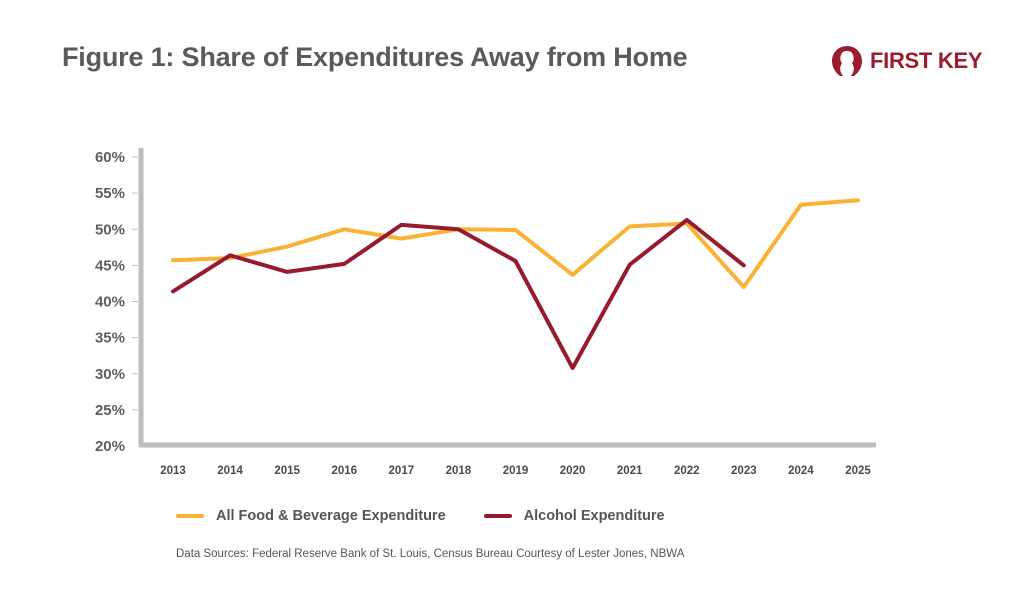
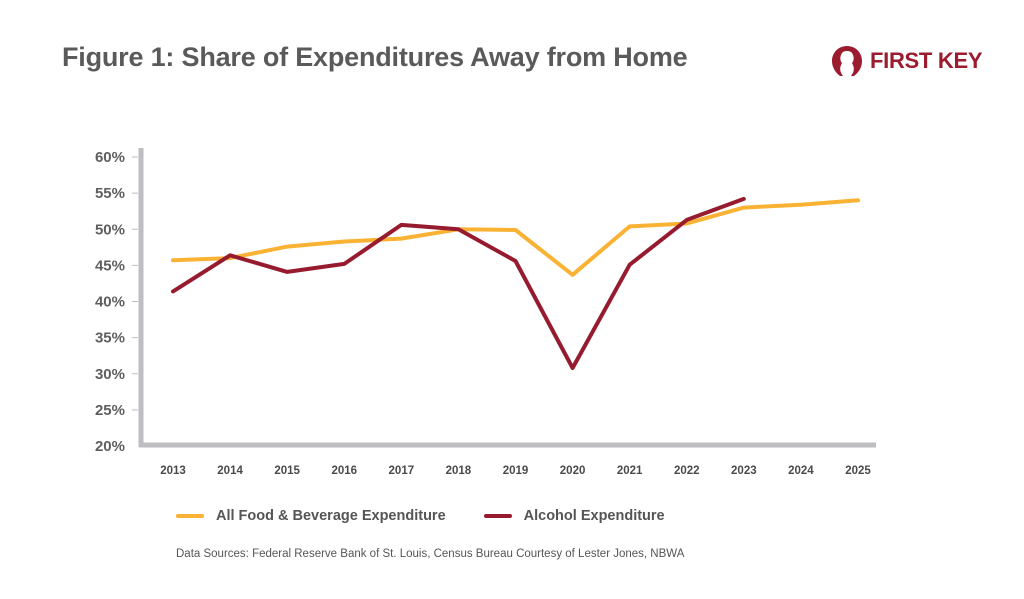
All Food & Beverage Expenditure/2016: 50% -> 48%
All Food & Beverage Expenditure/2023: 42% -> 53%
Alcohol Expenditure/2023: 45% -> 54%
